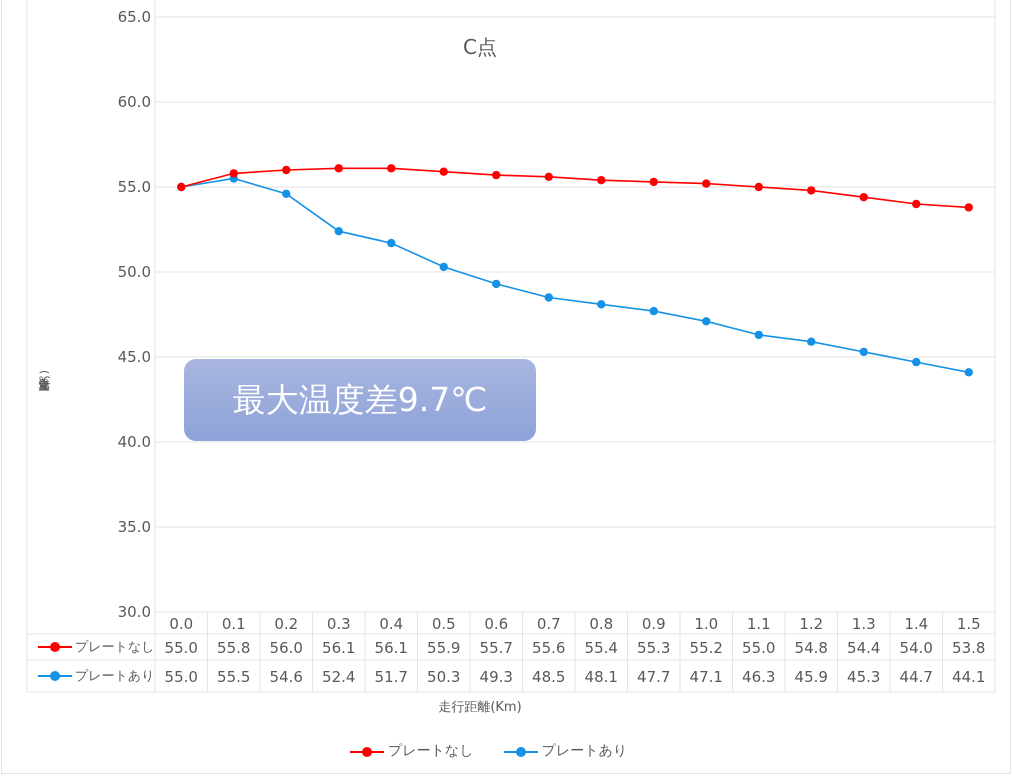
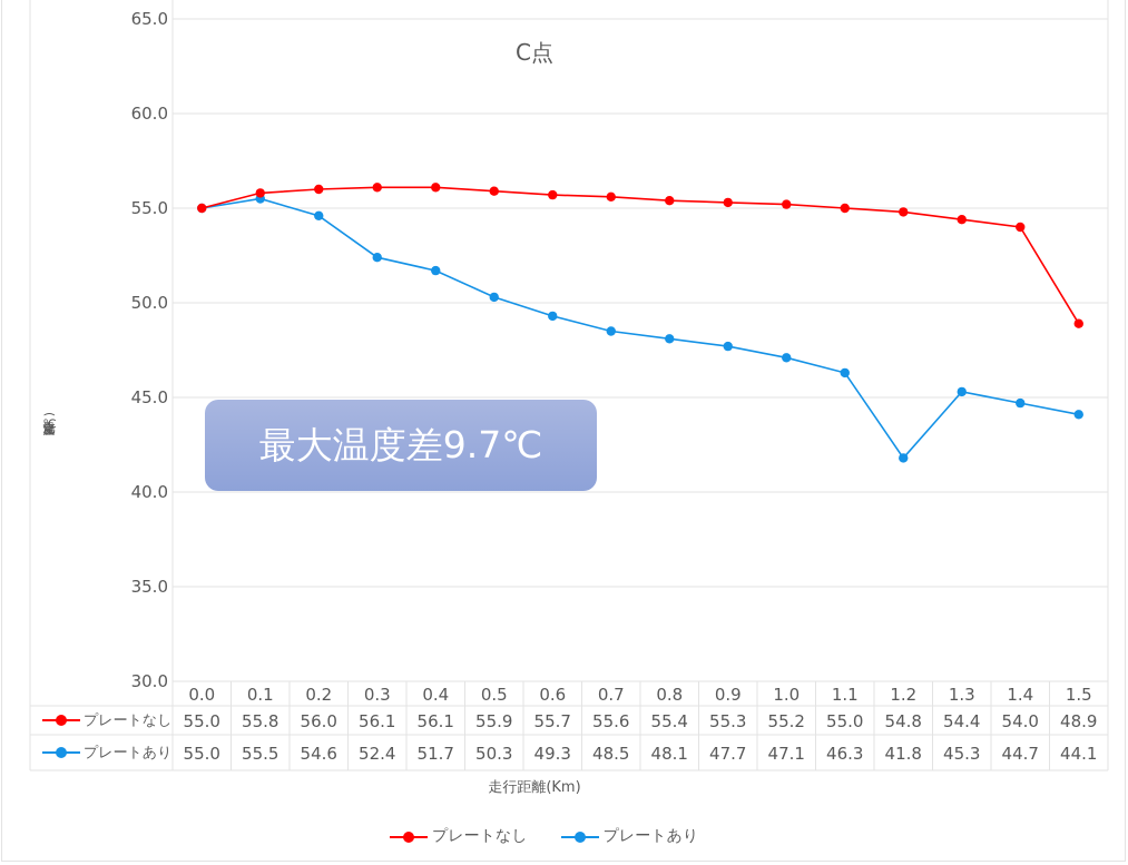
プレートあり/1.2: 45.9 -> 41.8
プレートなし/1.5: 53.8 -> 48.9
